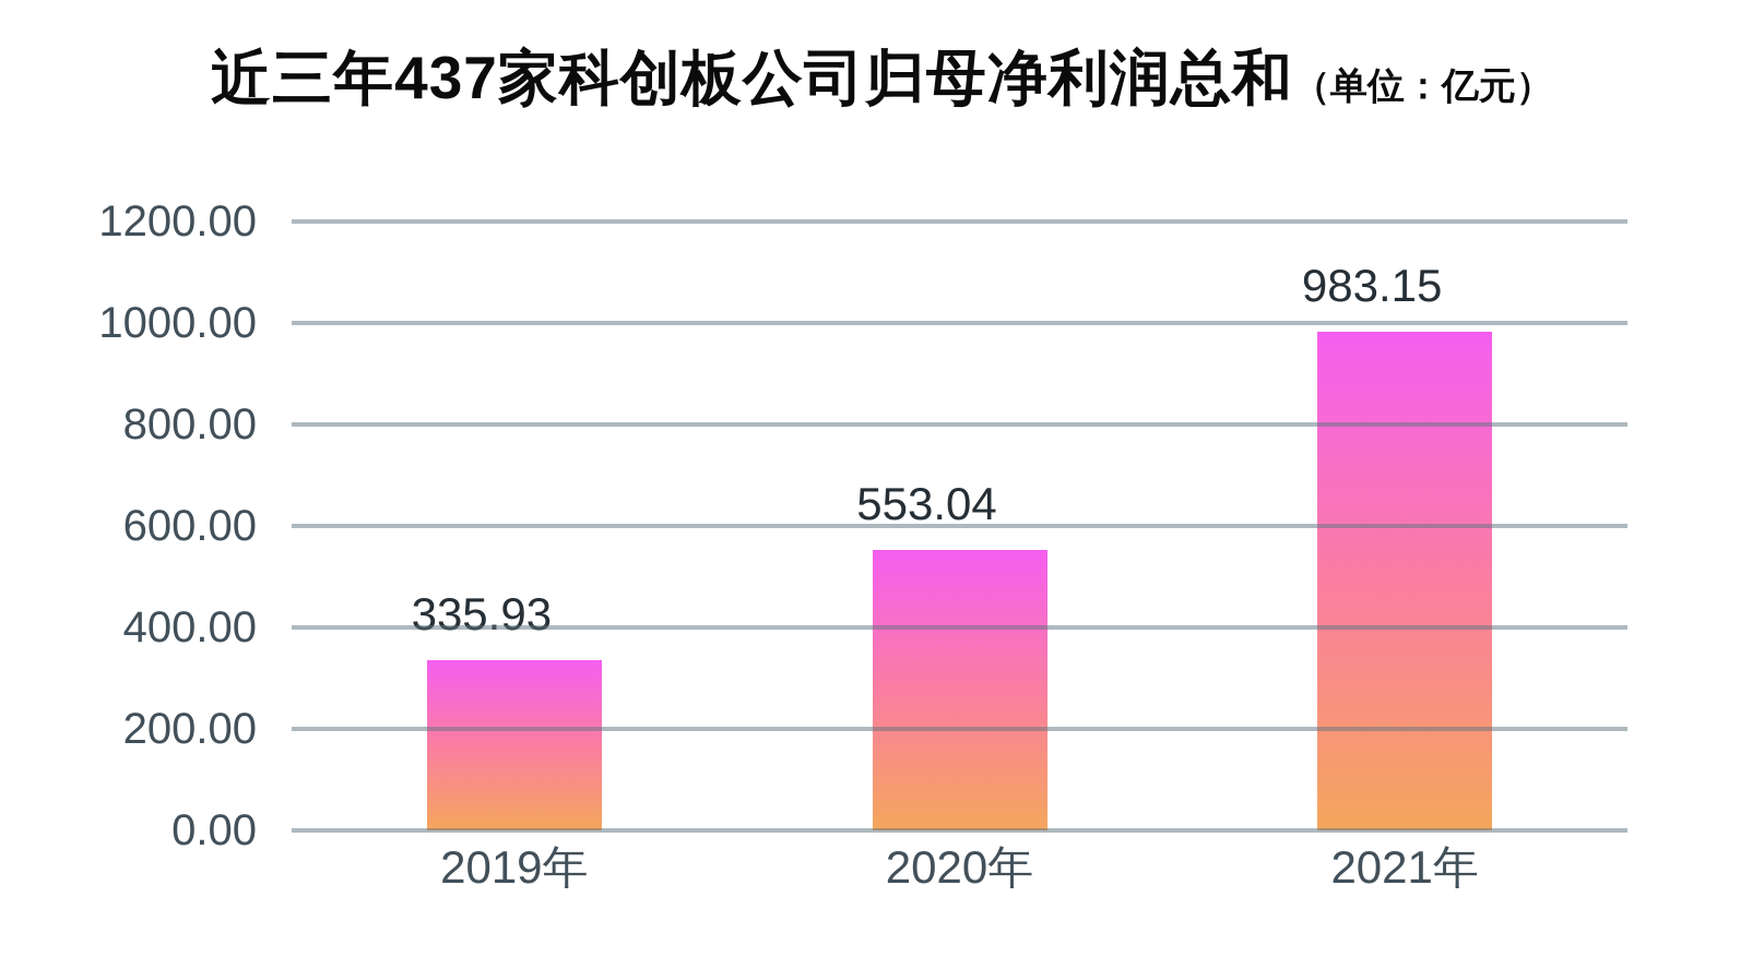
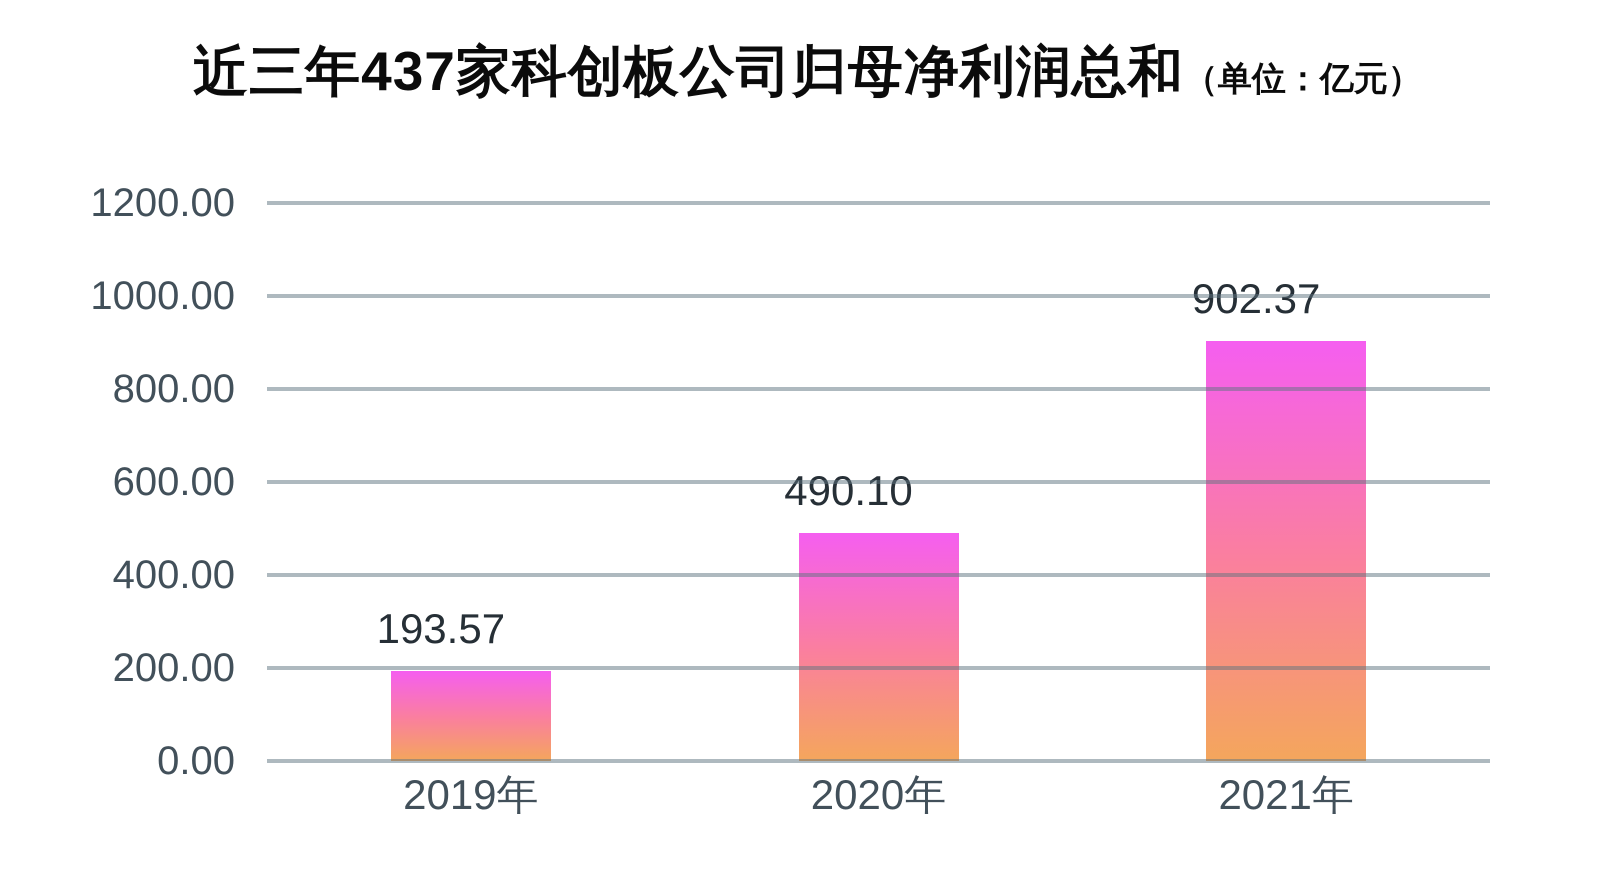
2019年: 335.93 -> 193.57
2020年: 553.04 -> 490.10
2021年: 983.15 -> 902.37
